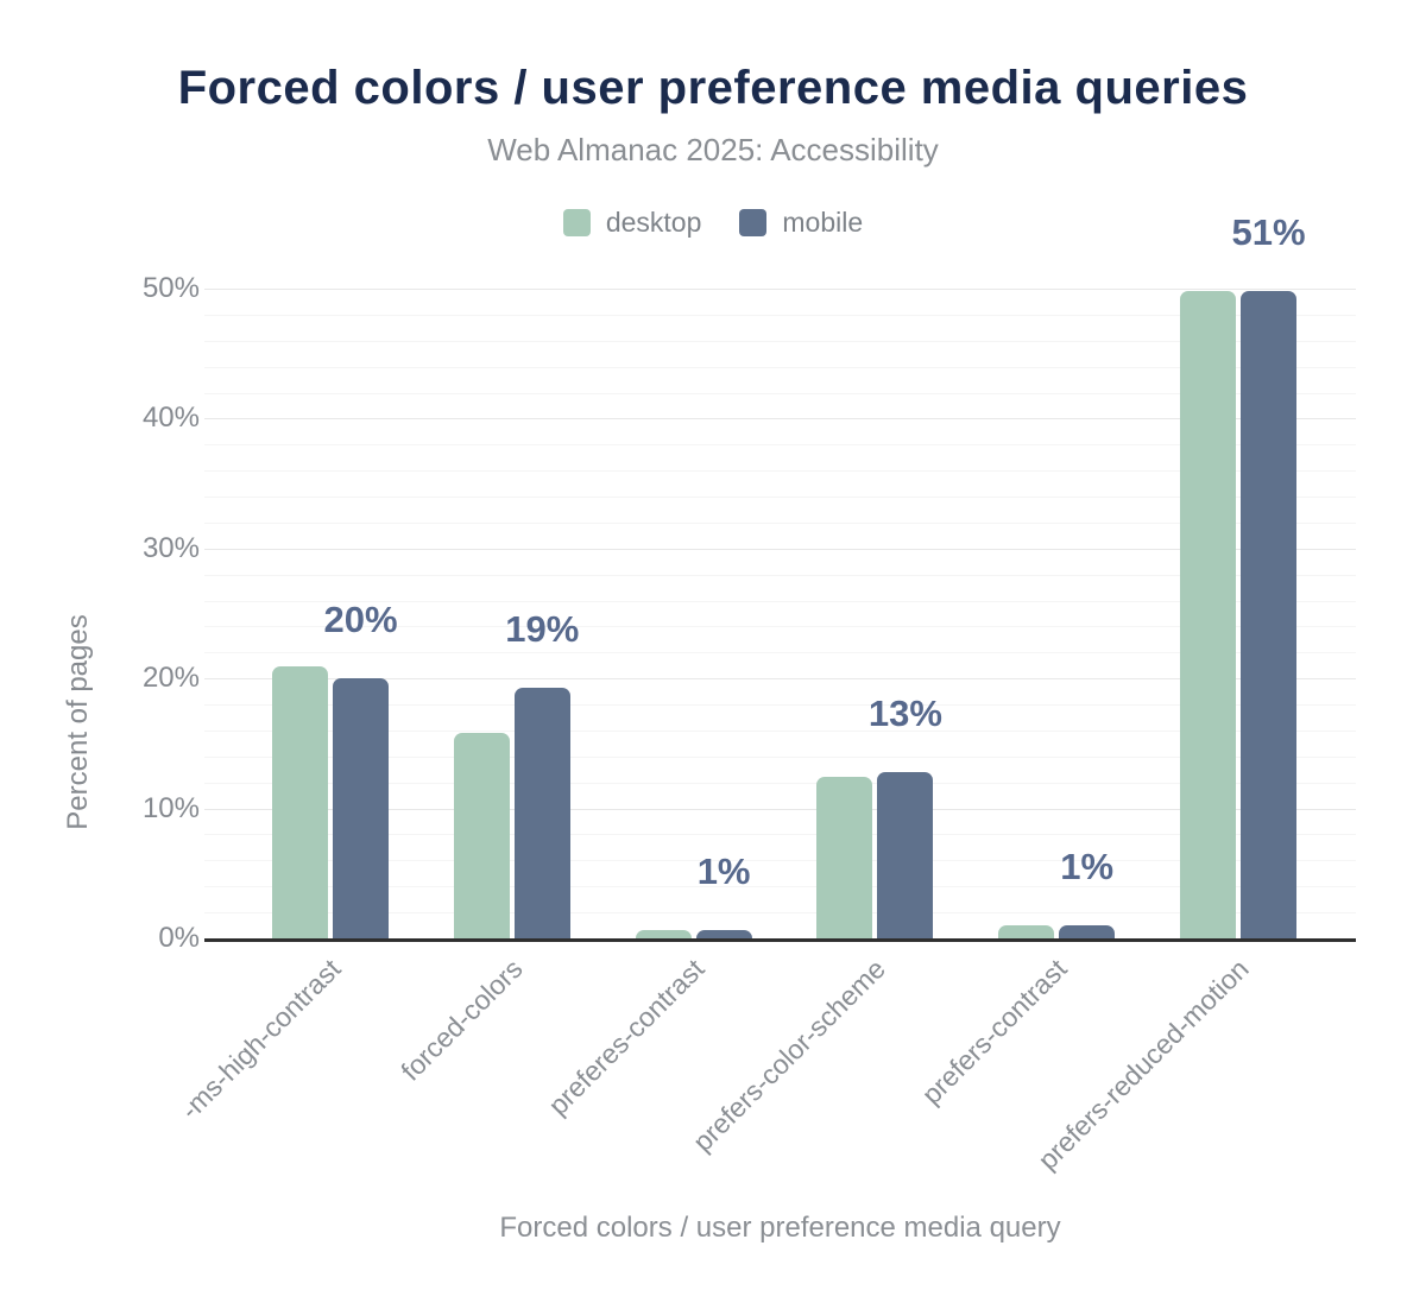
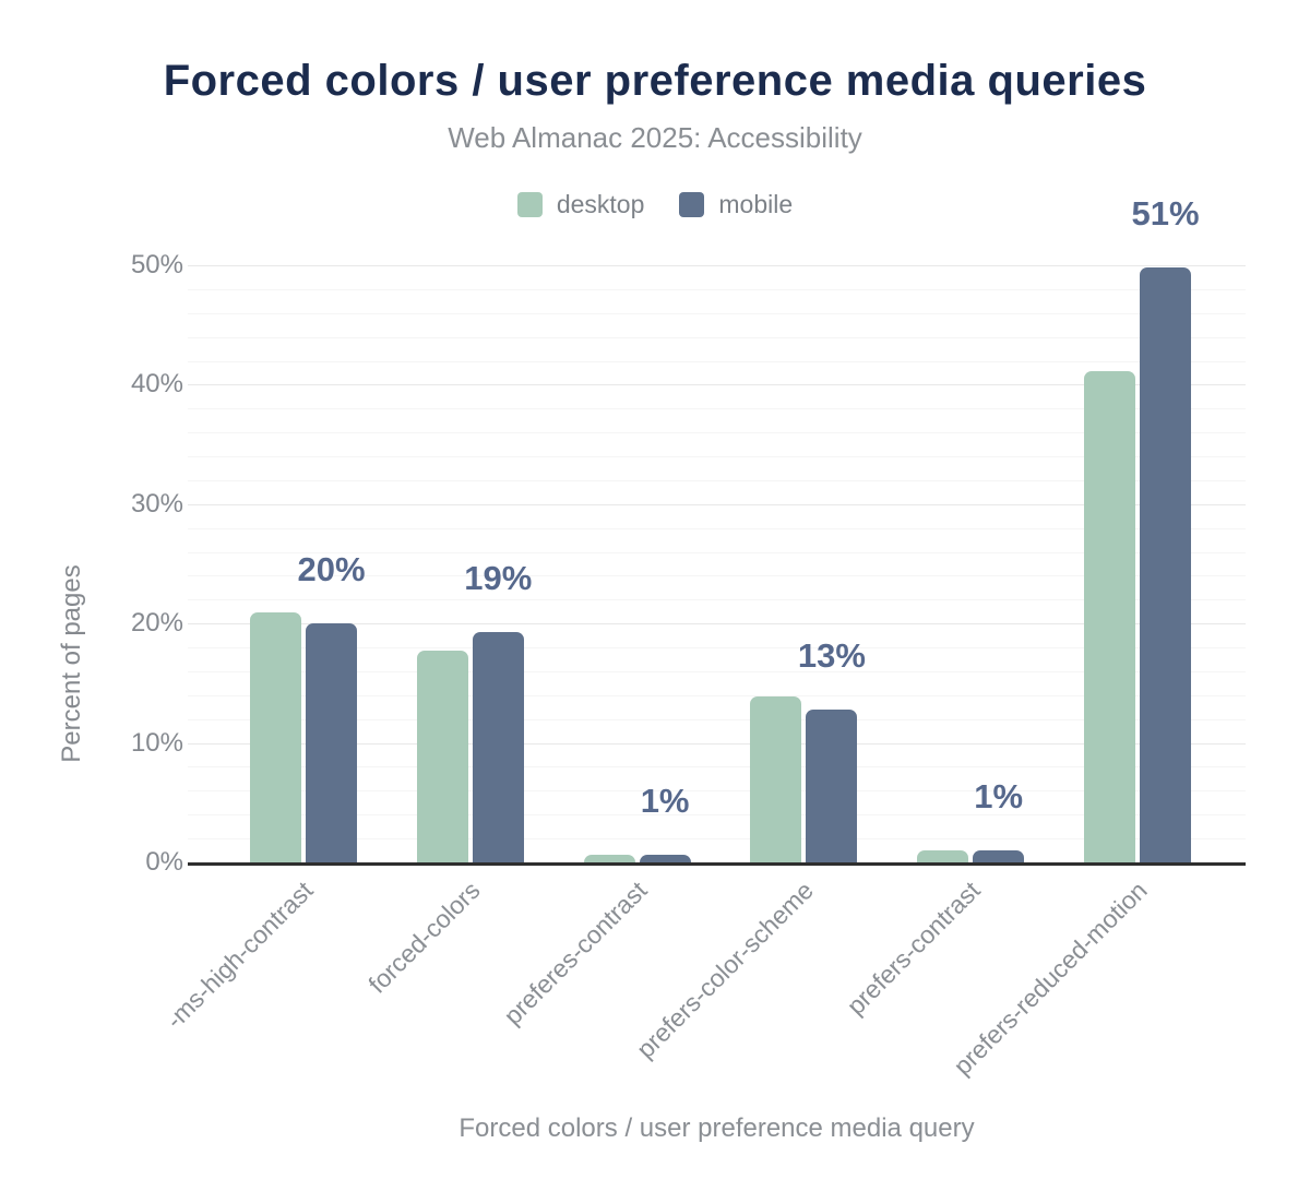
desktop/forced-colors: 15.8% -> 17.7%
desktop/prefers-color-scheme: 12.4% -> 13.9%
desktop/prefers-reduced-motion: 49.8% -> 41.1%
